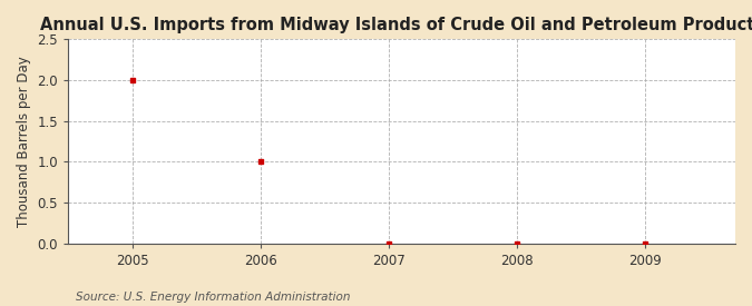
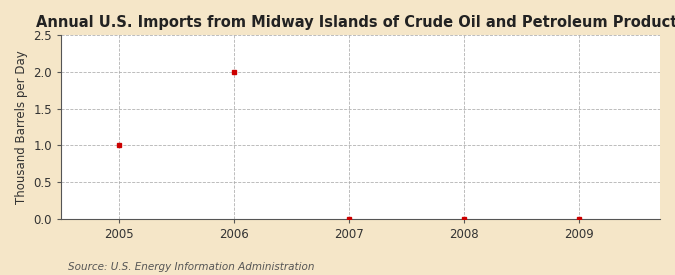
2005: 2 -> 1
2006: 1 -> 2
